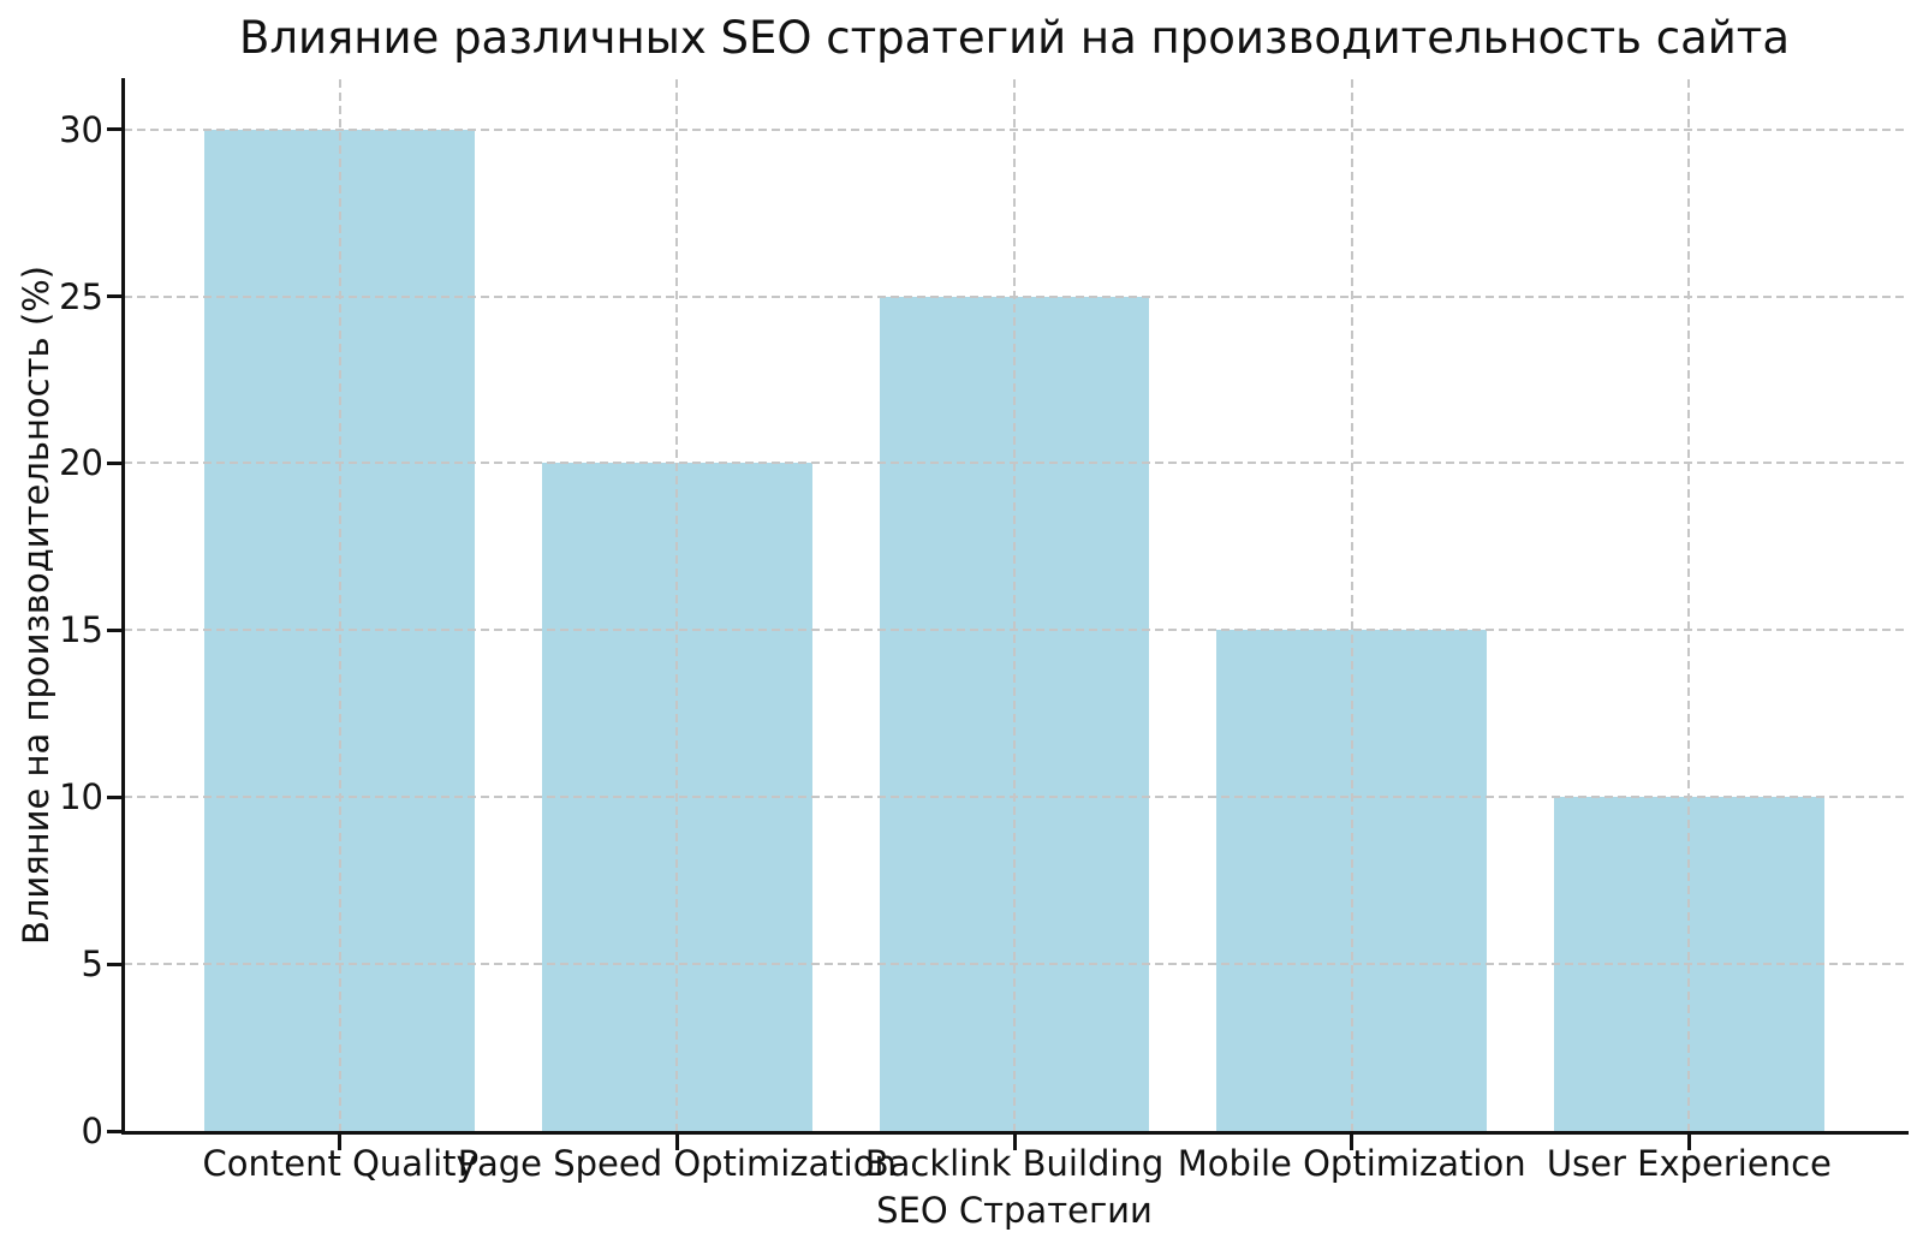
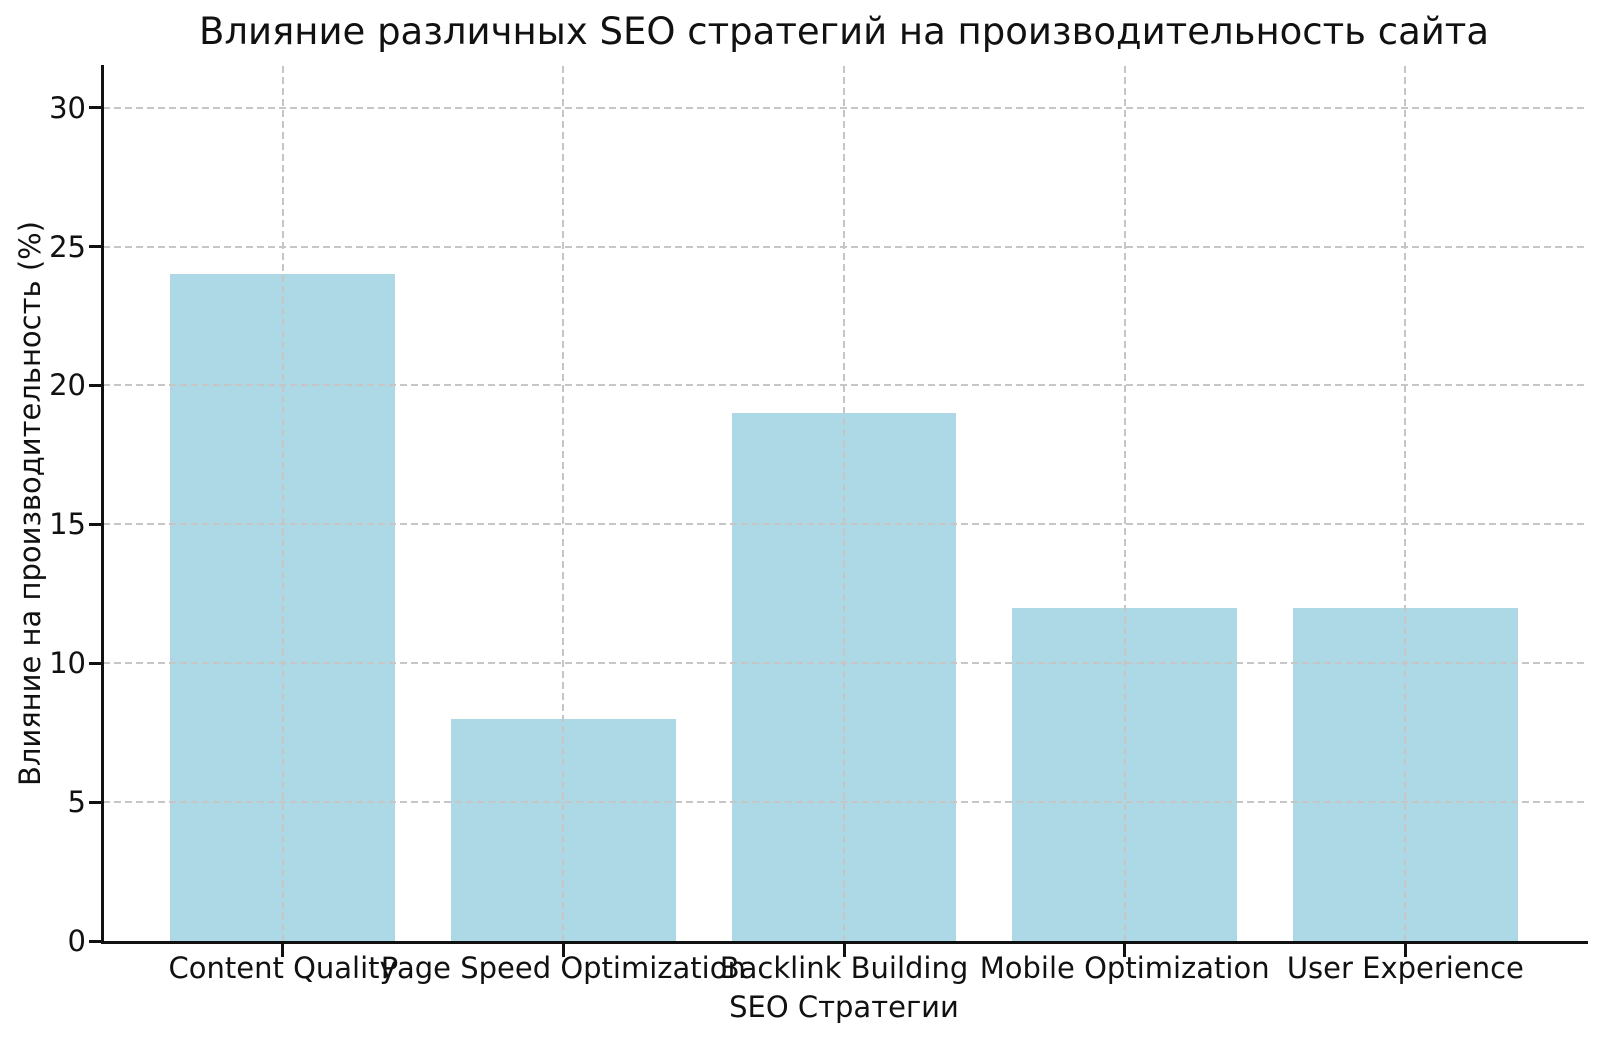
Content Quality: 30 -> 24
Page Speed Optimization: 20 -> 8
Backlink Building: 25 -> 19
Mobile Optimization: 15 -> 12
User Experience: 10 -> 12
